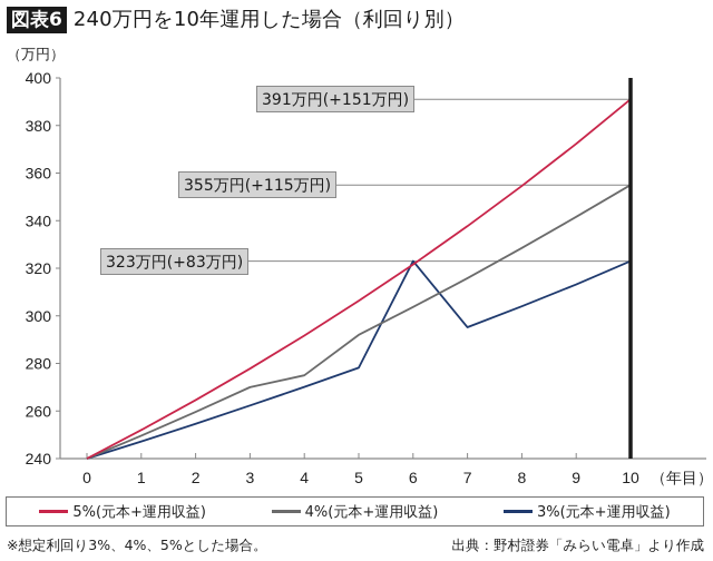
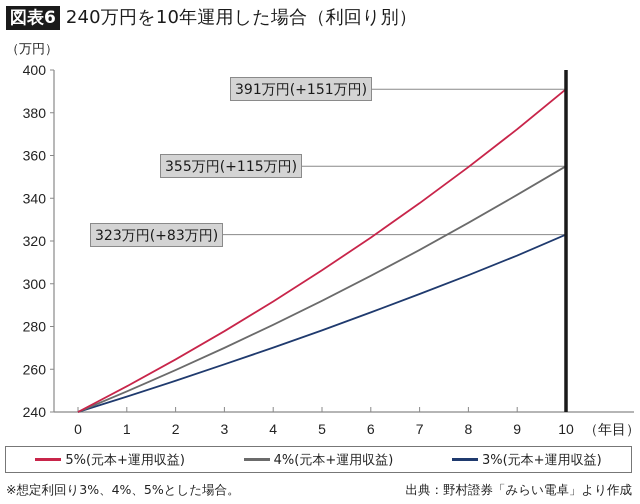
4%(元本+運用収益)/4: 275 -> 281
3%(元本+運用収益)/6: 323 -> 287
